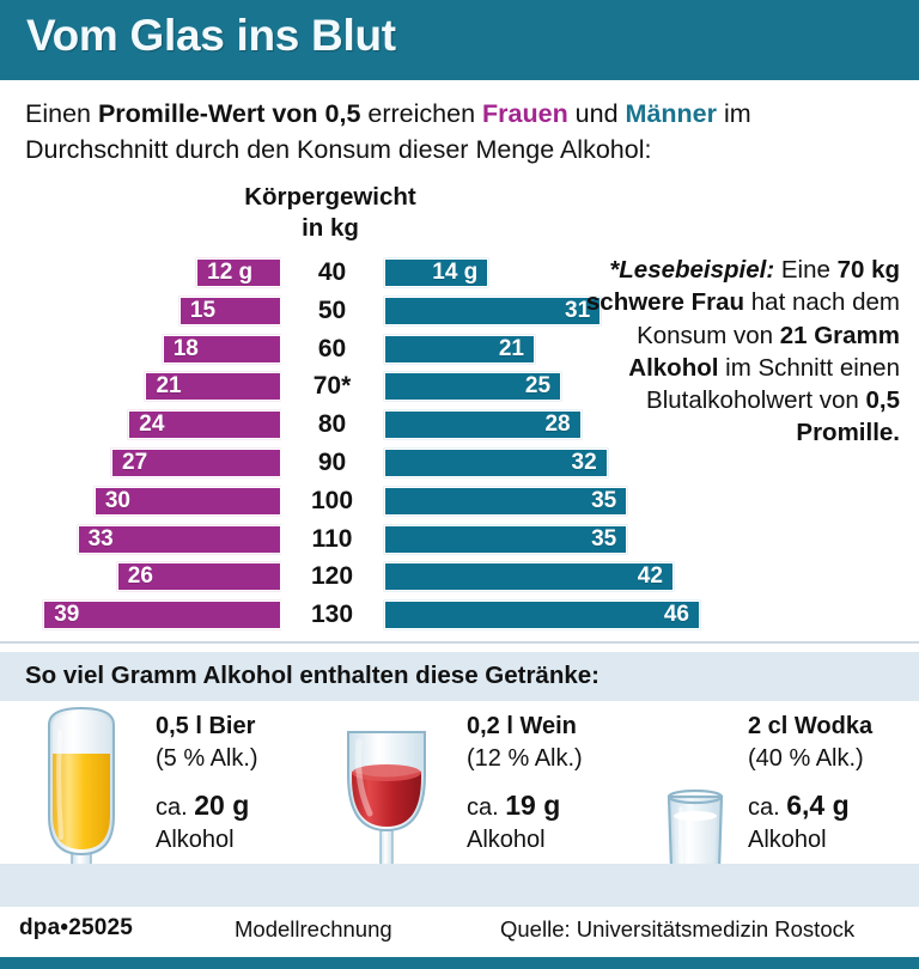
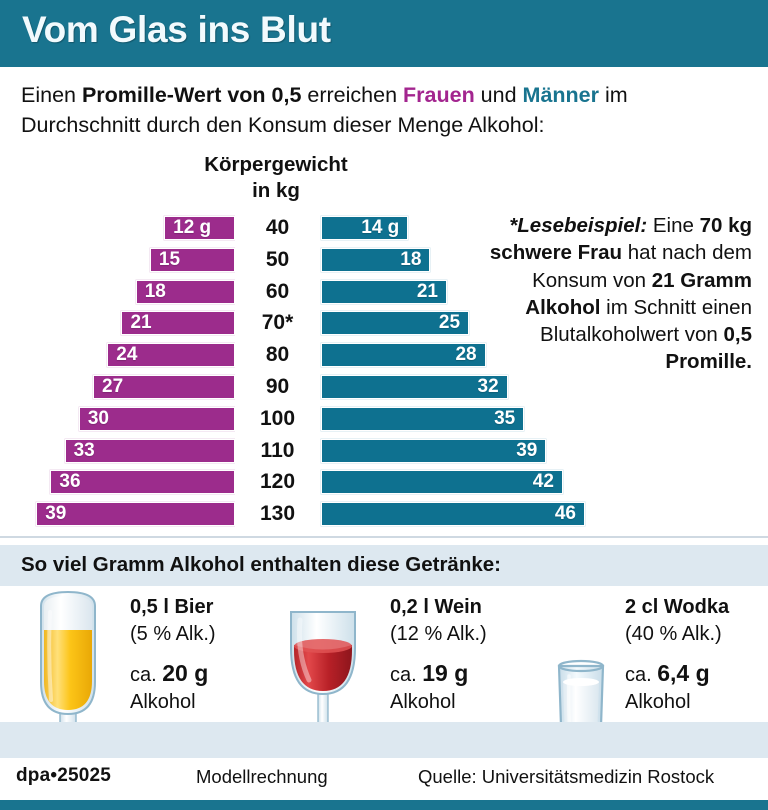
Männer/50: 31 -> 18
Männer/110: 35 -> 39
Frauen/120: 26 -> 36
